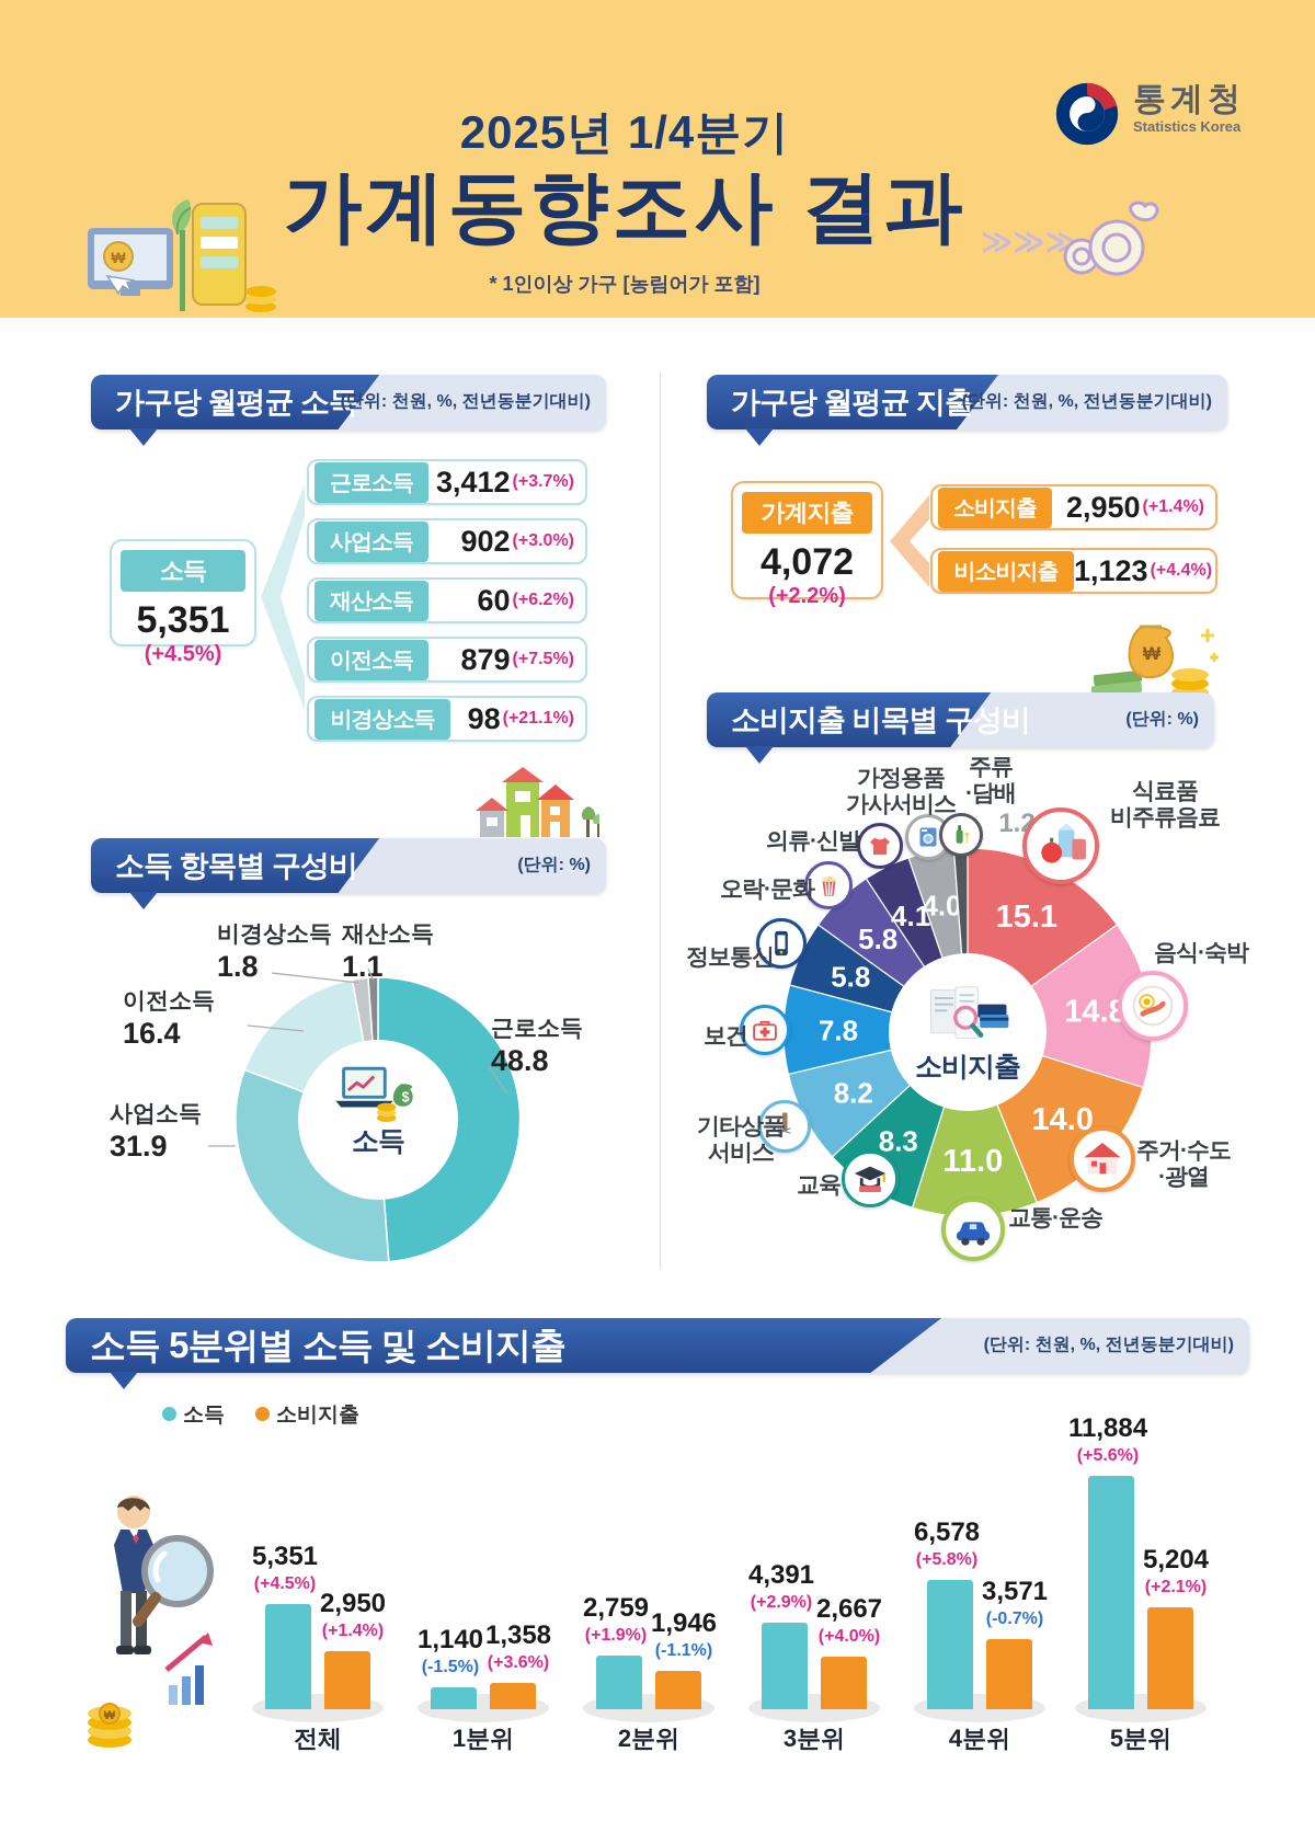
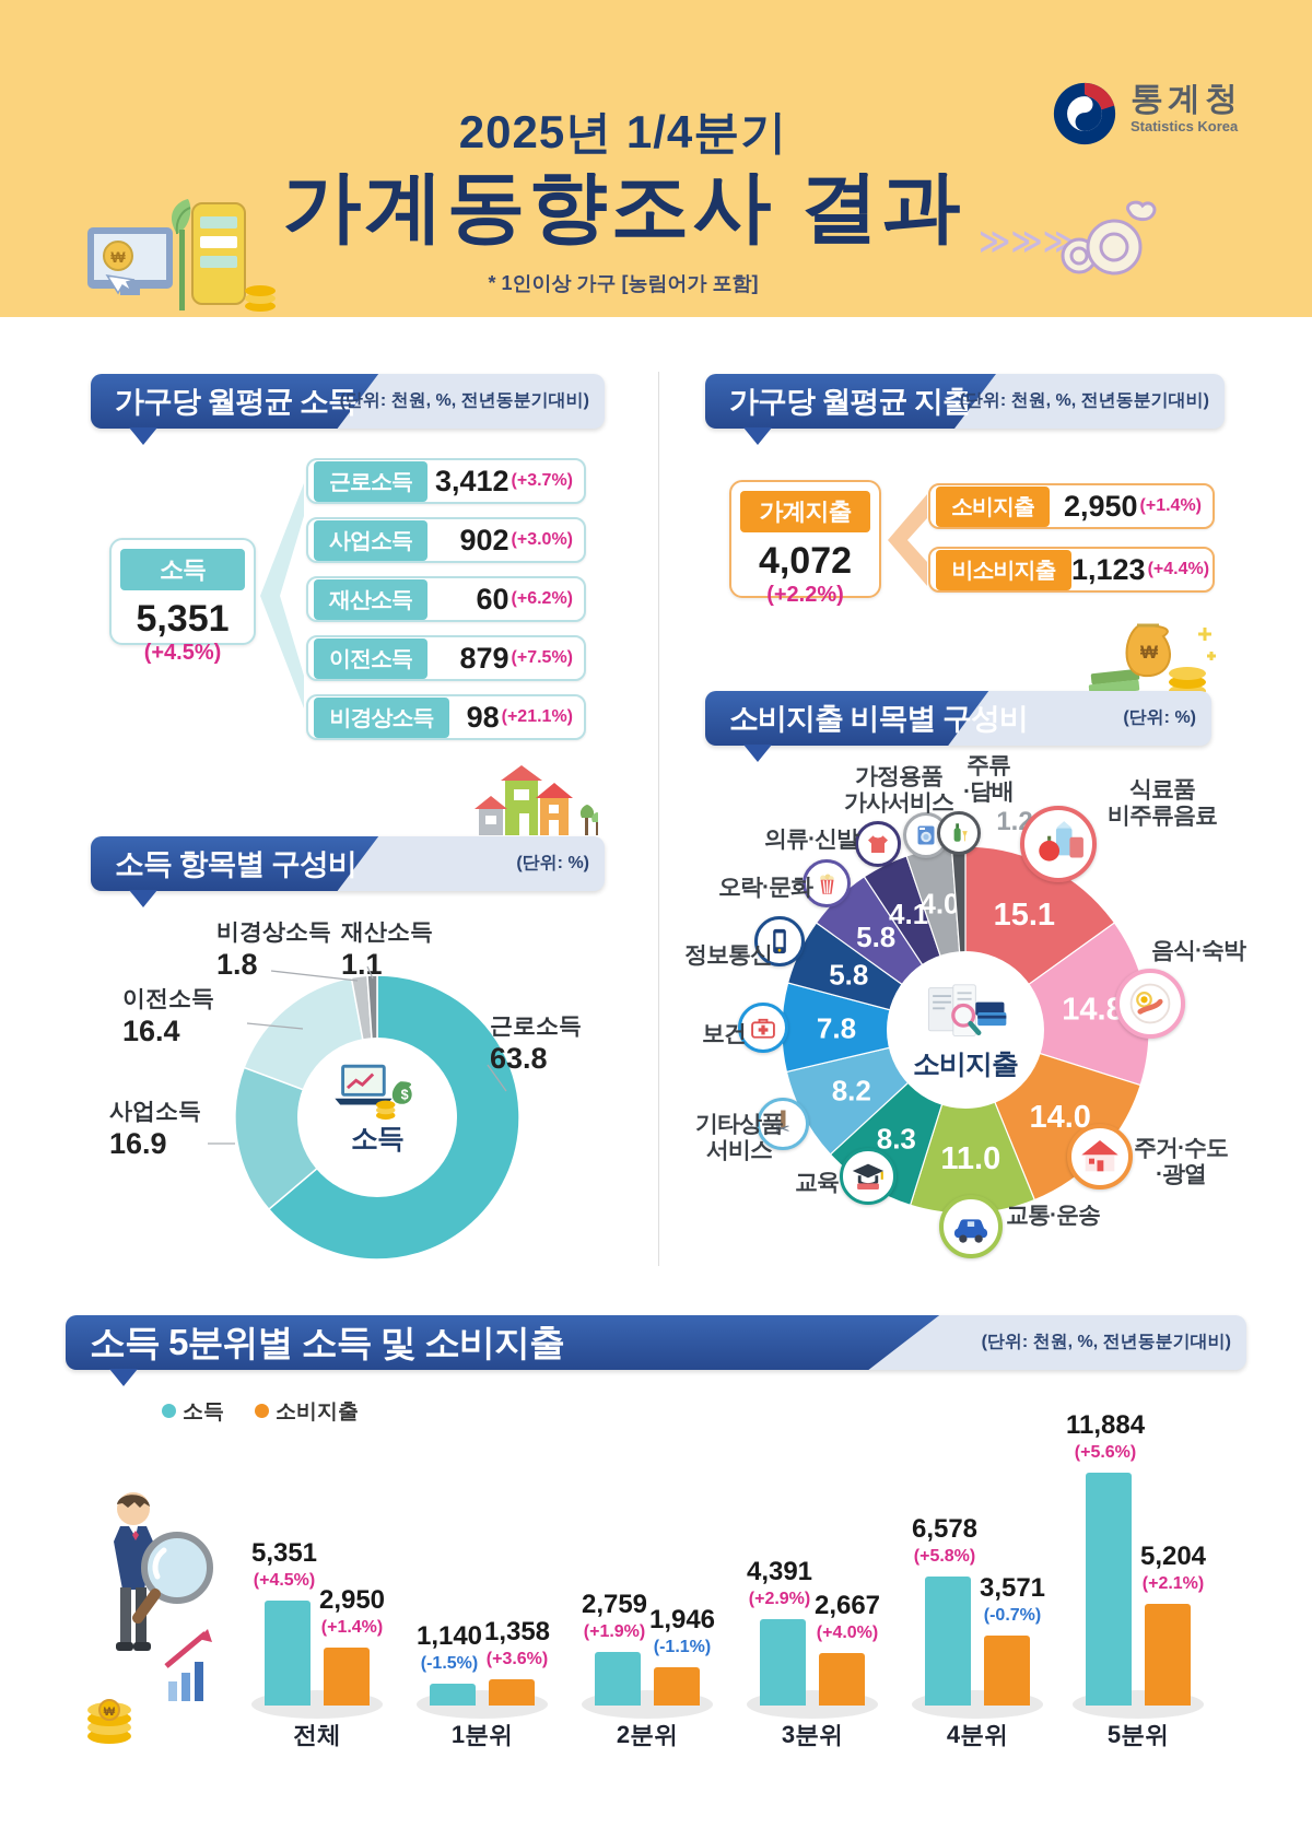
소득 항목별 구성비/근로소득: 48.8 -> 63.8
소득 항목별 구성비/사업소득: 31.9 -> 16.9
